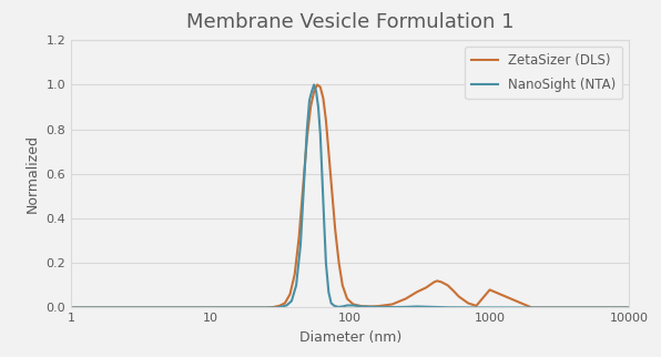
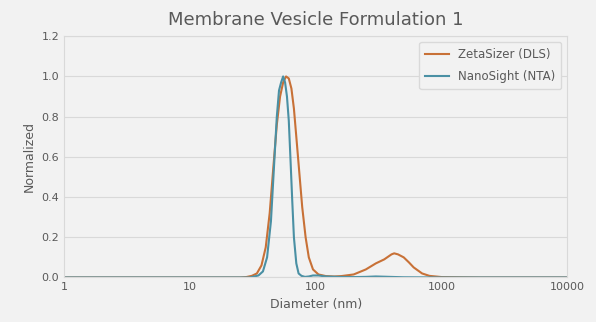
ZetaSizer (DLS)/1000: 0.080 -> 0.002
